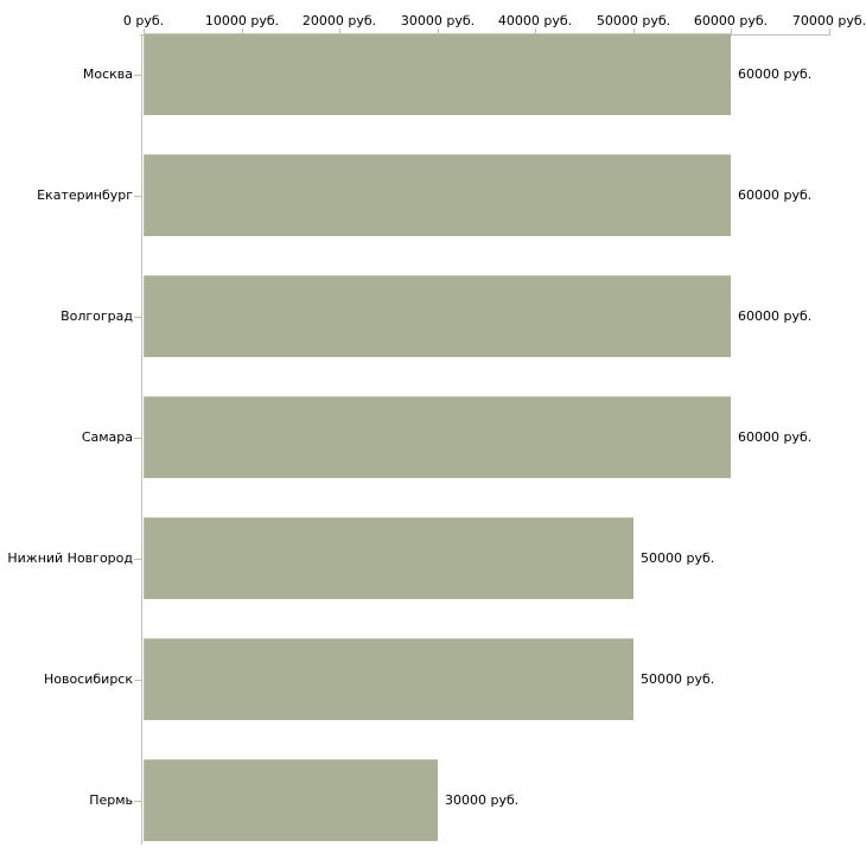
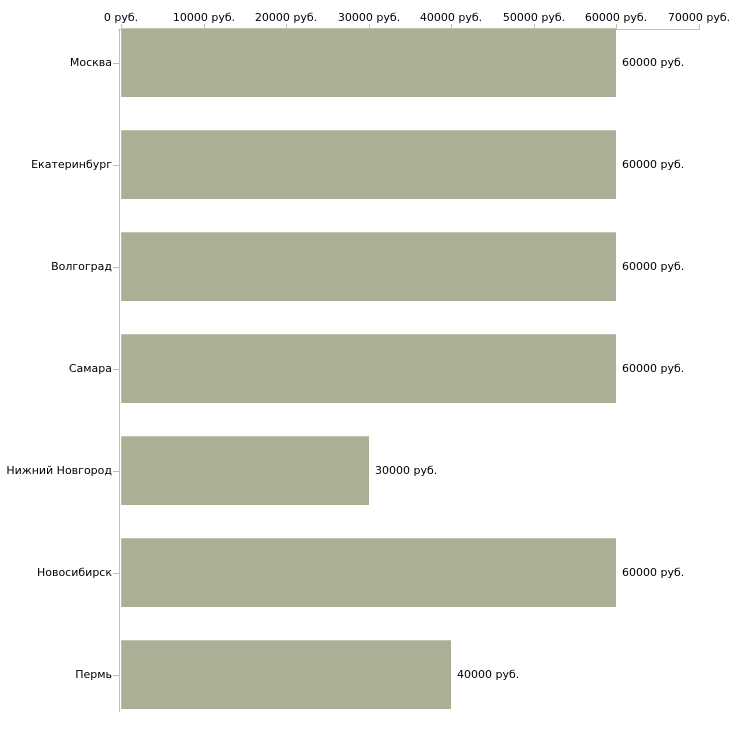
Нижний Новгород: 50000 -> 30000
Новосибирск: 50000 -> 60000
Пермь: 30000 -> 40000
